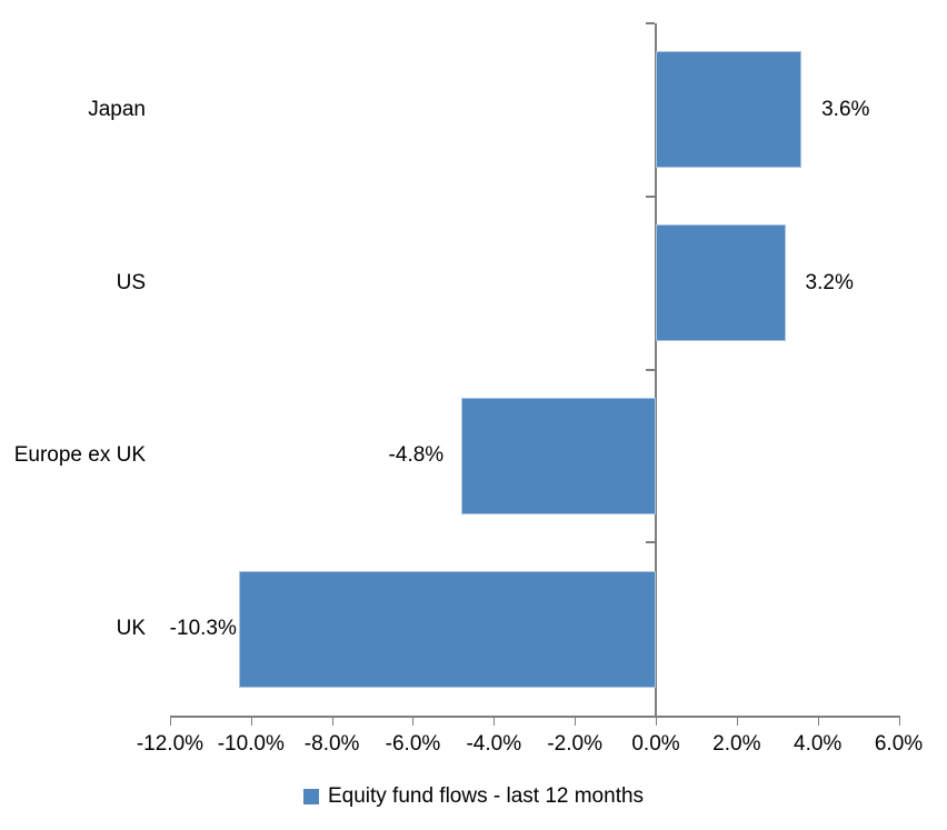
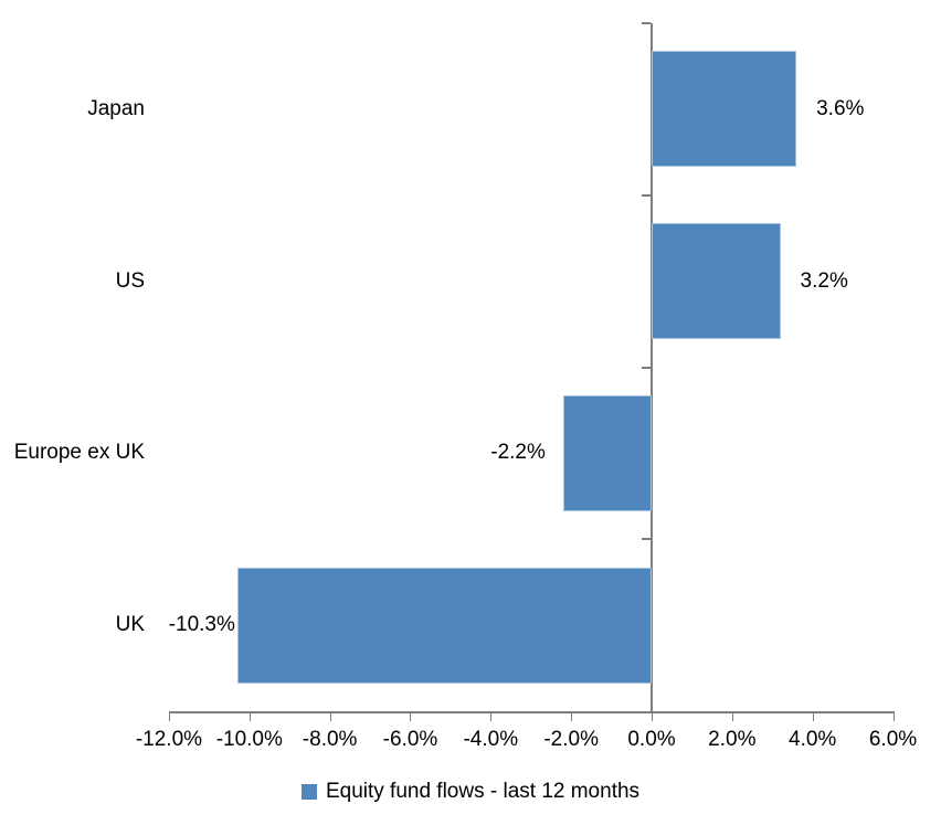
Europe ex UK: -4.8% -> -2.2%
